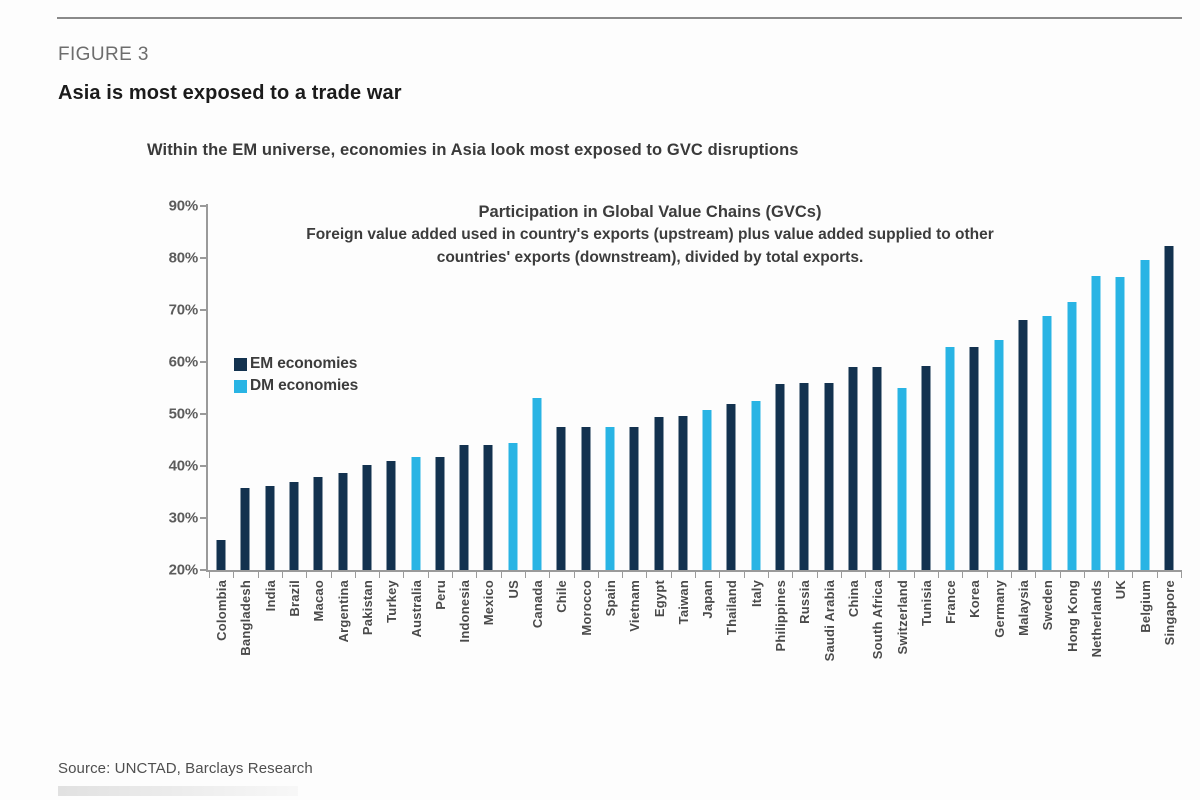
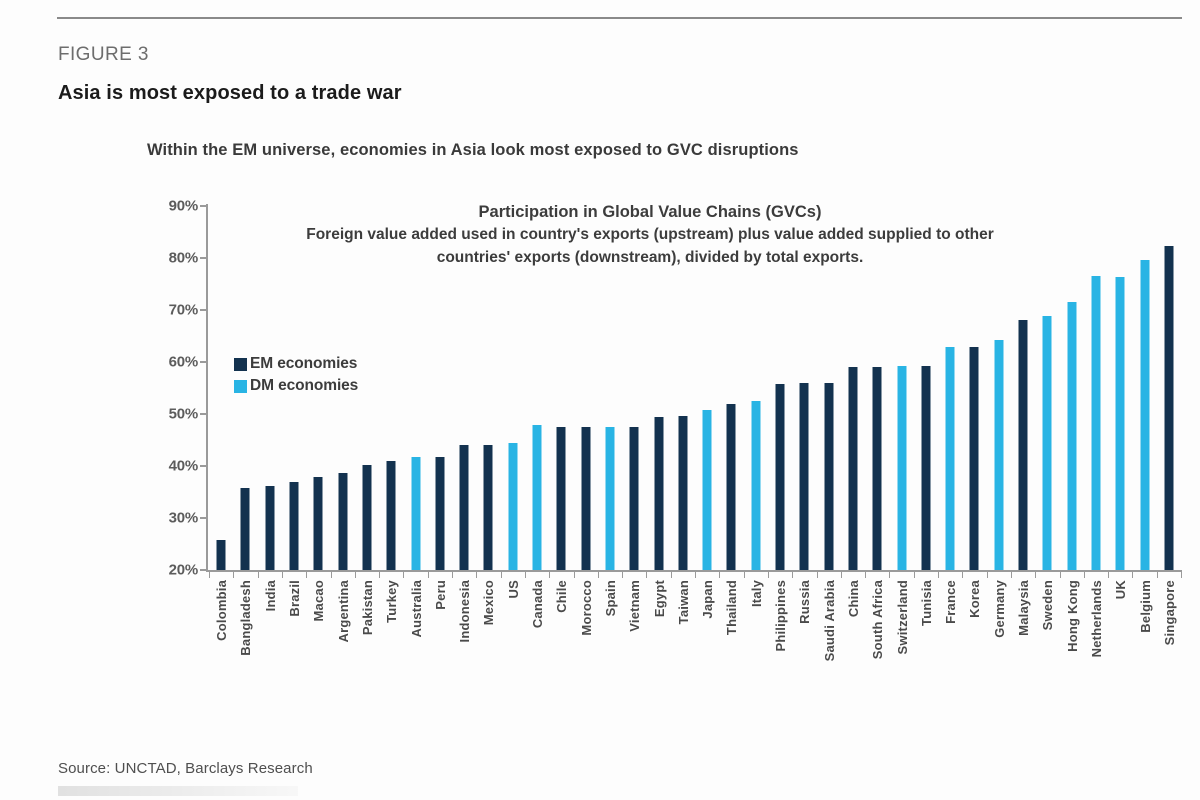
Canada: 53% -> 48%
Switzerland: 55% -> 59%
